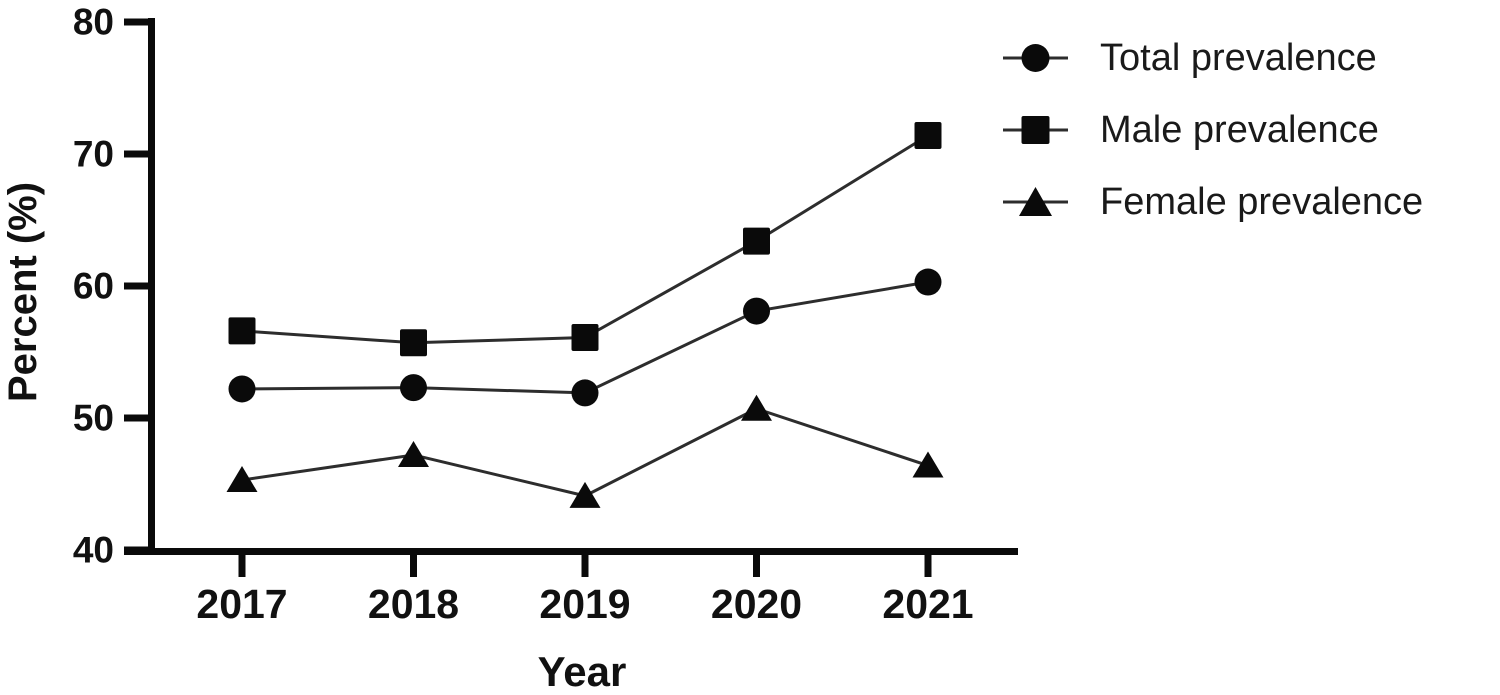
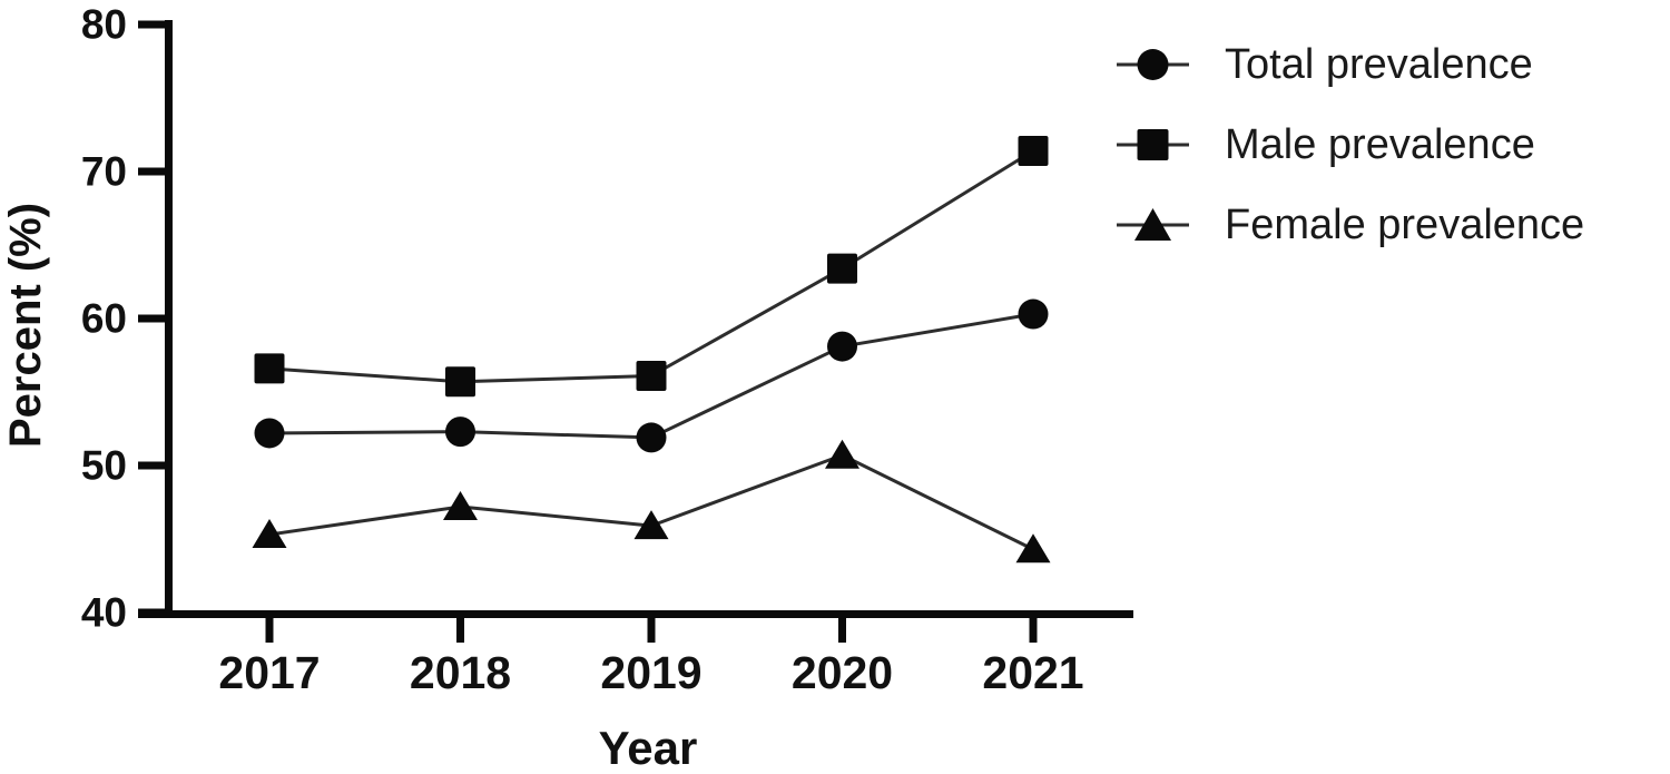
Female prevalence/2019: 44.1 -> 45.9
Female prevalence/2021: 46.4 -> 44.3
